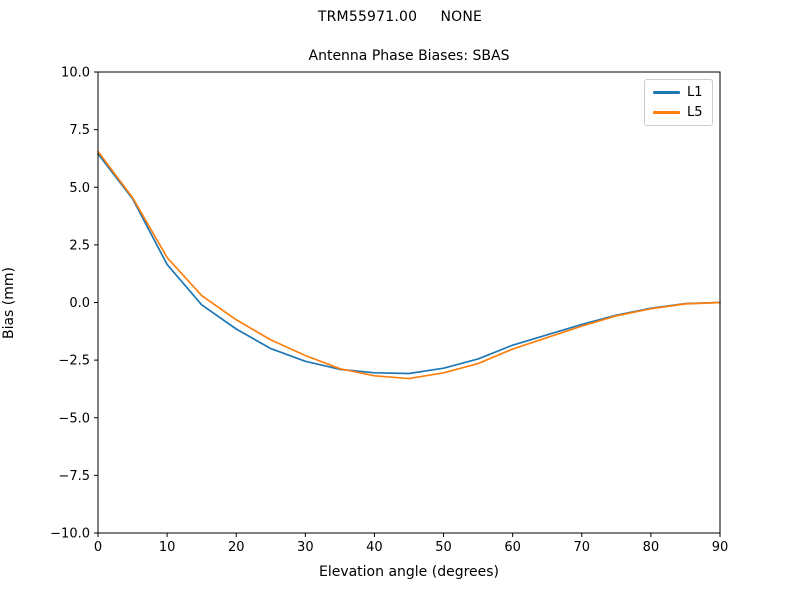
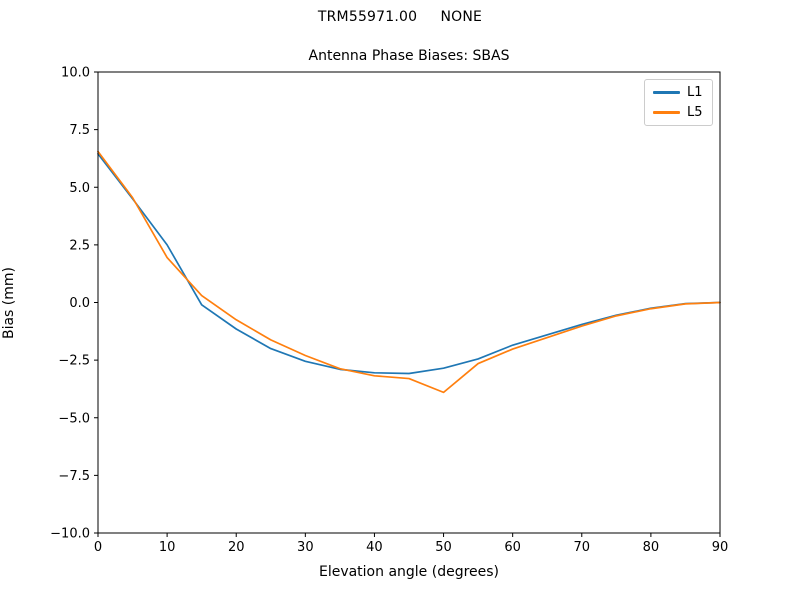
L1/10: 1.6 -> 2.5
L5/50: -3.0 -> -3.9
